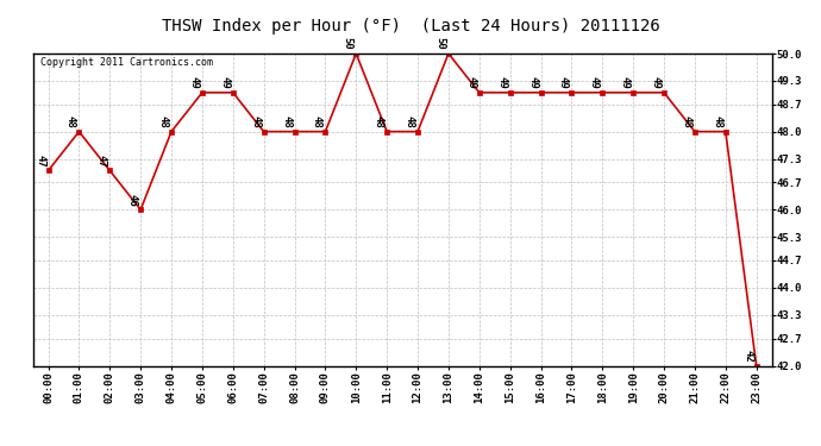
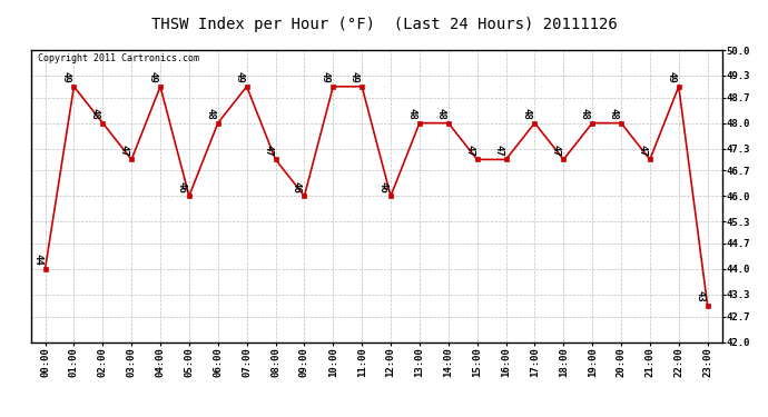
00:00: 47 -> 44
01:00: 48 -> 49
02:00: 47 -> 48
03:00: 46 -> 47
04:00: 48 -> 49
05:00: 49 -> 46
06:00: 49 -> 48
07:00: 48 -> 49
08:00: 48 -> 47
09:00: 48 -> 46
10:00: 50 -> 49
11:00: 48 -> 49
12:00: 48 -> 46
13:00: 50 -> 48
14:00: 49 -> 48
15:00: 49 -> 47
16:00: 49 -> 47
17:00: 49 -> 48
18:00: 49 -> 47
19:00: 49 -> 48
20:00: 49 -> 48
21:00: 48 -> 47
22:00: 48 -> 49
23:00: 42 -> 43
